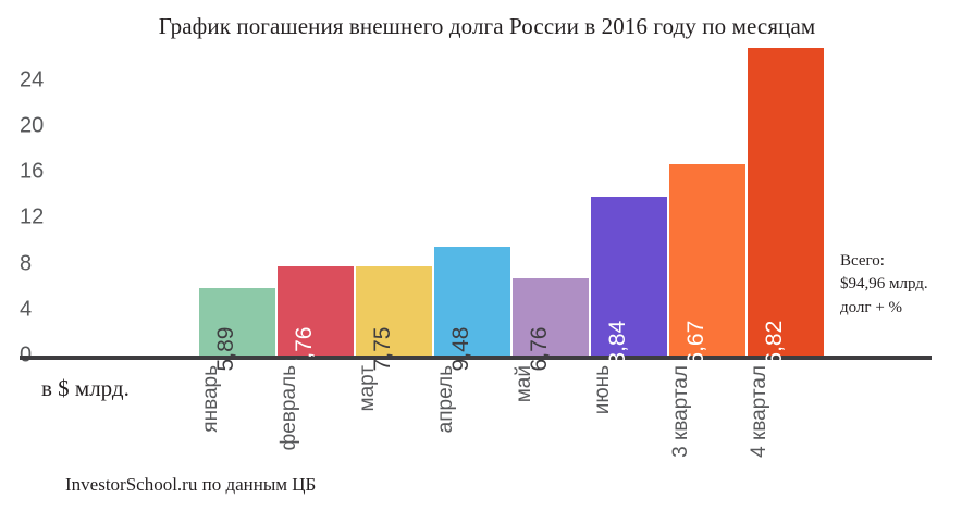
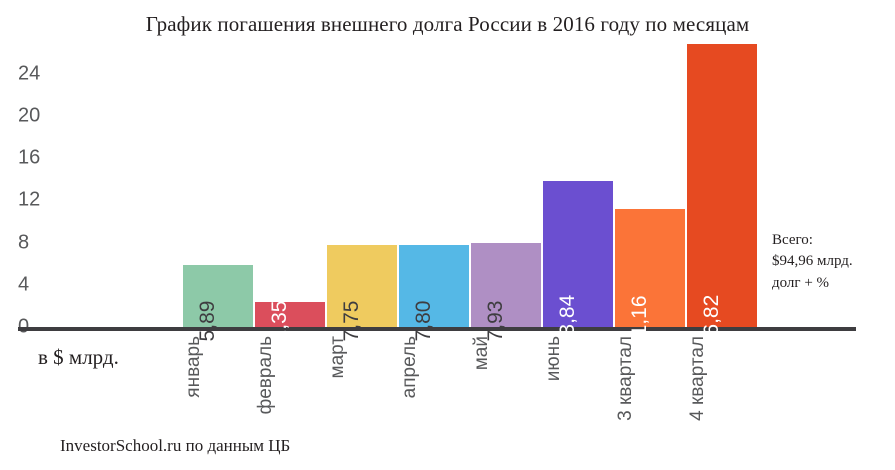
февраль: 7,76 -> 2,35
апрель: 9,48 -> 7,80
май: 6,76 -> 7,93
3 квартал: 16,67 -> 11,16
